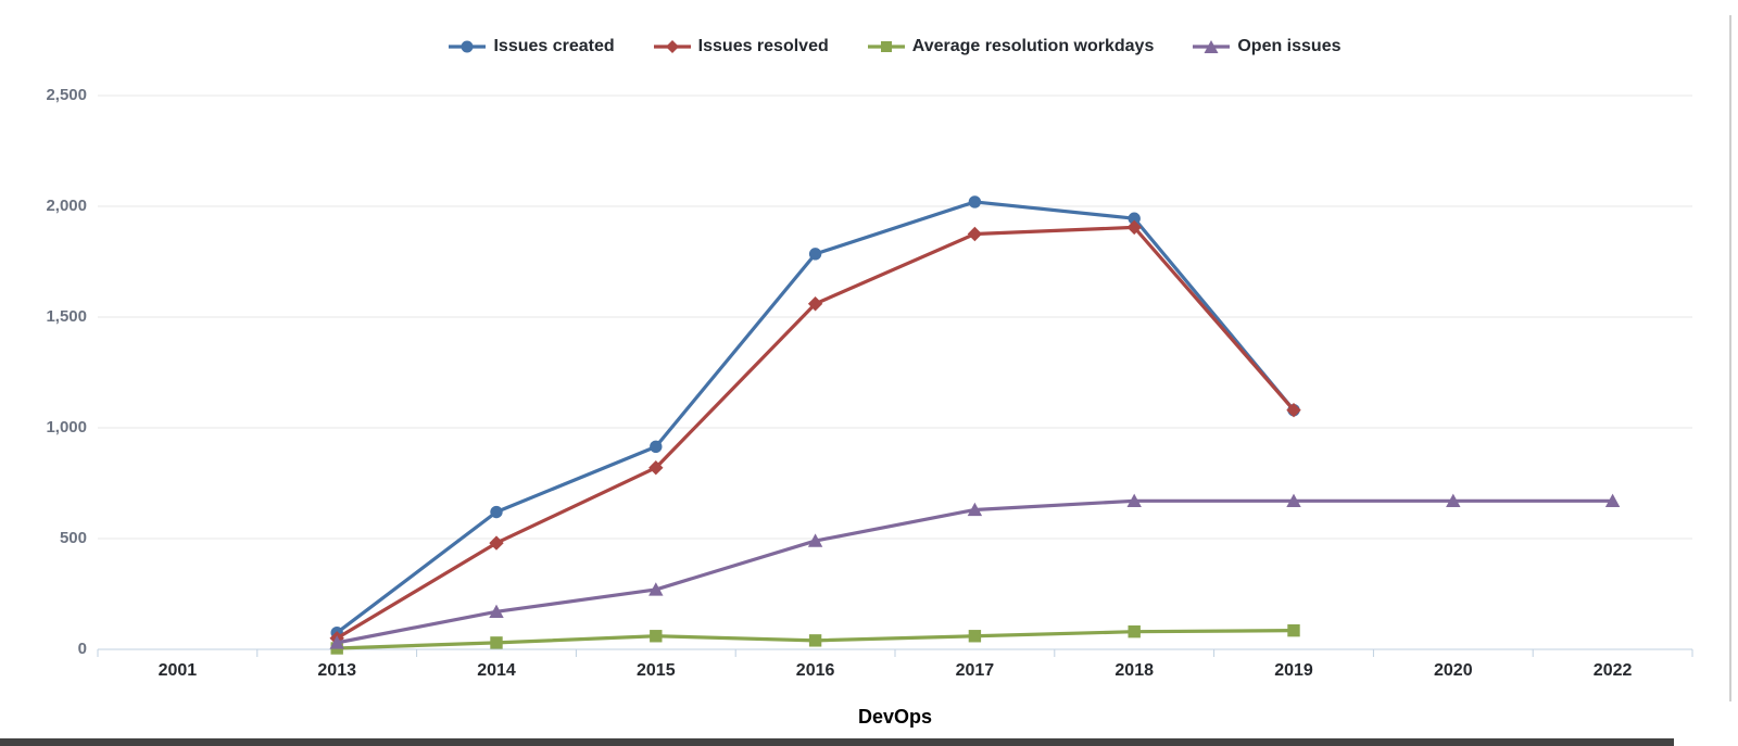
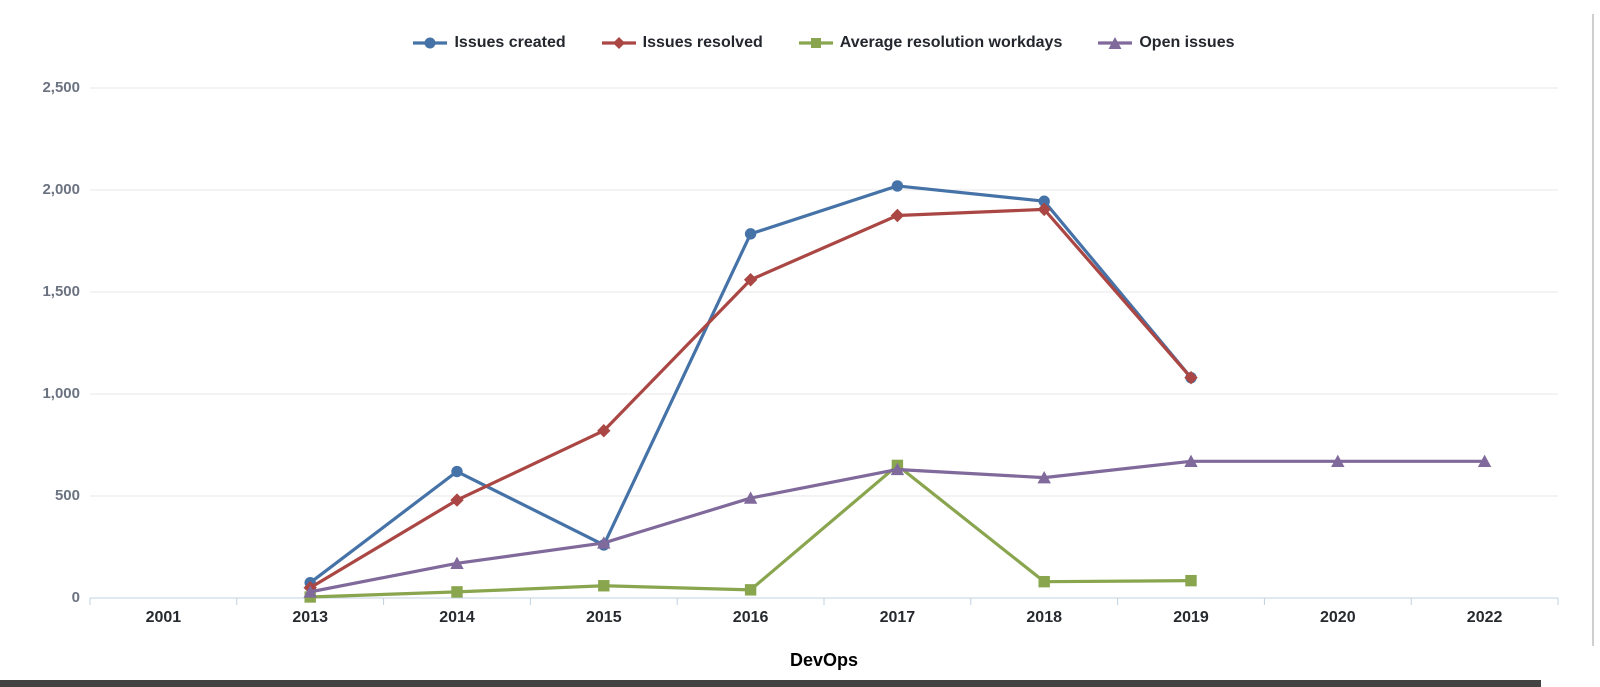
Issues created/2015: 920 -> 260
Average resolution workdays/2017: 60 -> 650
Open issues/2018: 670 -> 590
